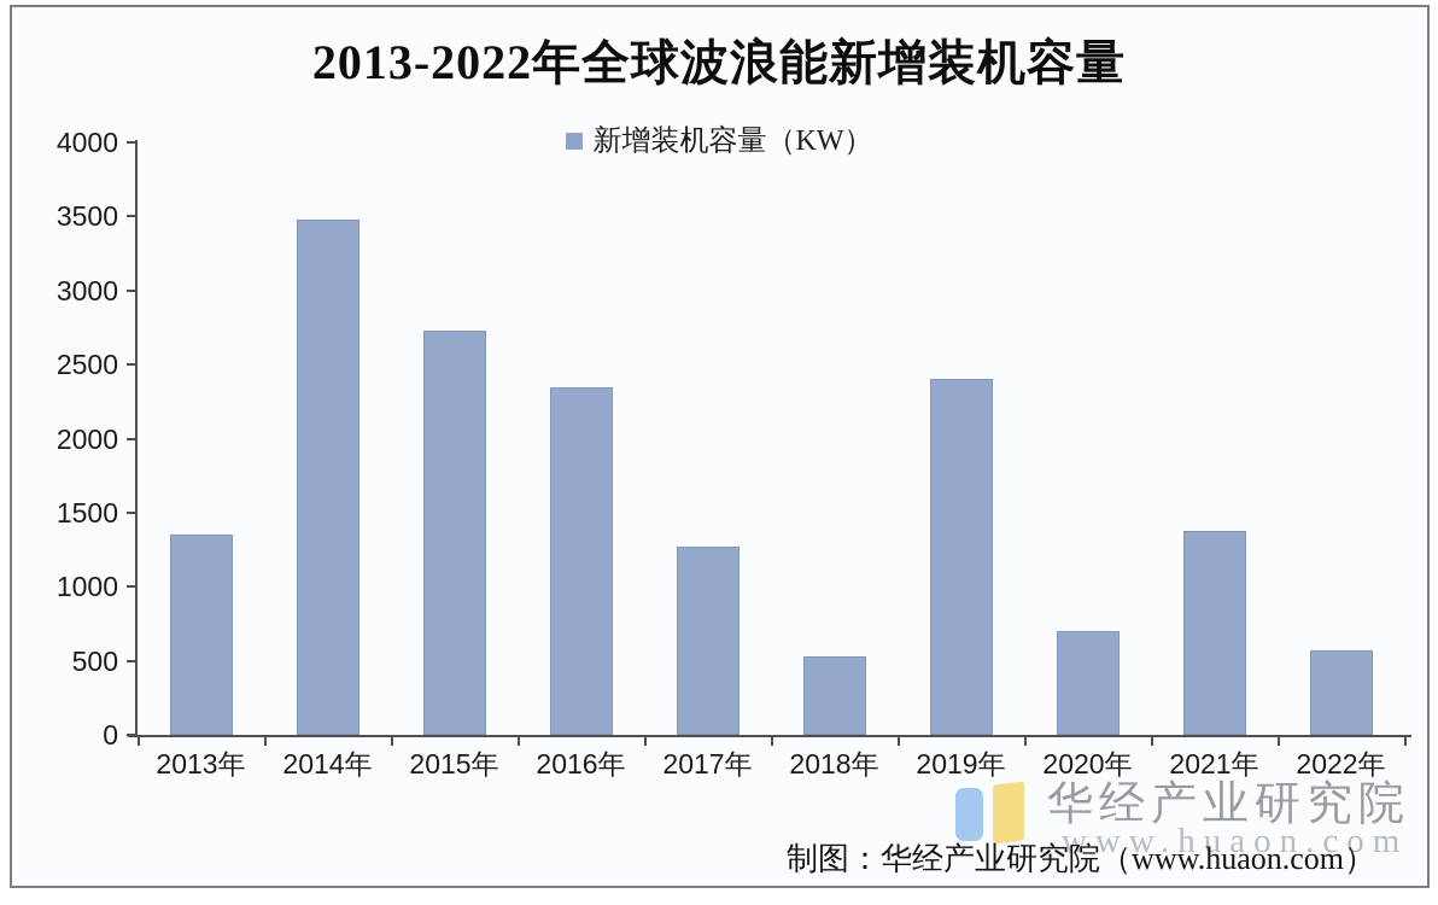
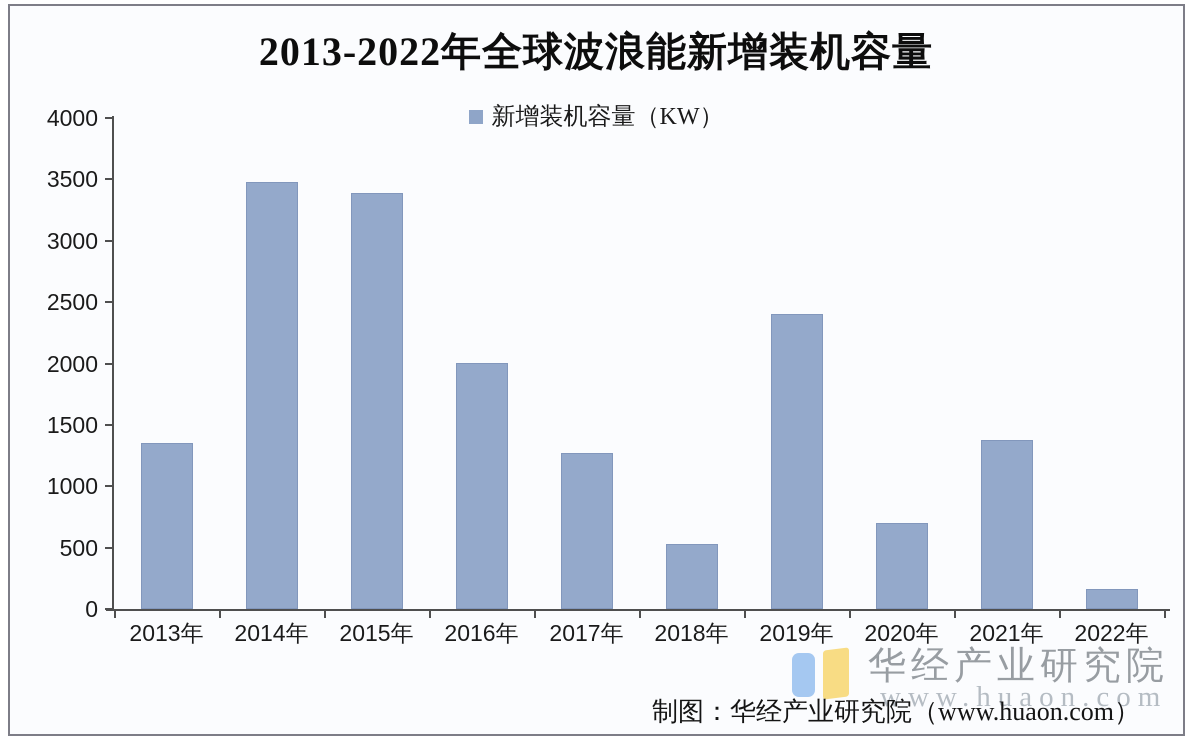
2015年: 2730 -> 3390
2016年: 2350 -> 2000
2022年: 570 -> 160
